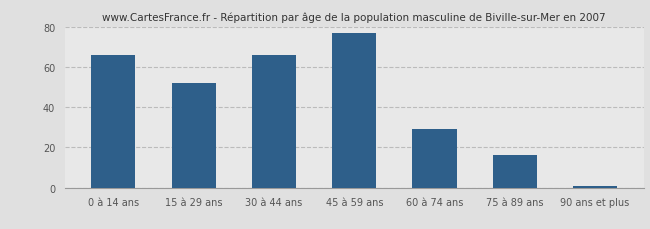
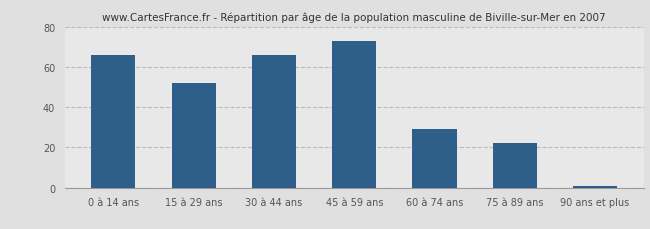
45 à 59 ans: 77 -> 73
75 à 89 ans: 16 -> 22
